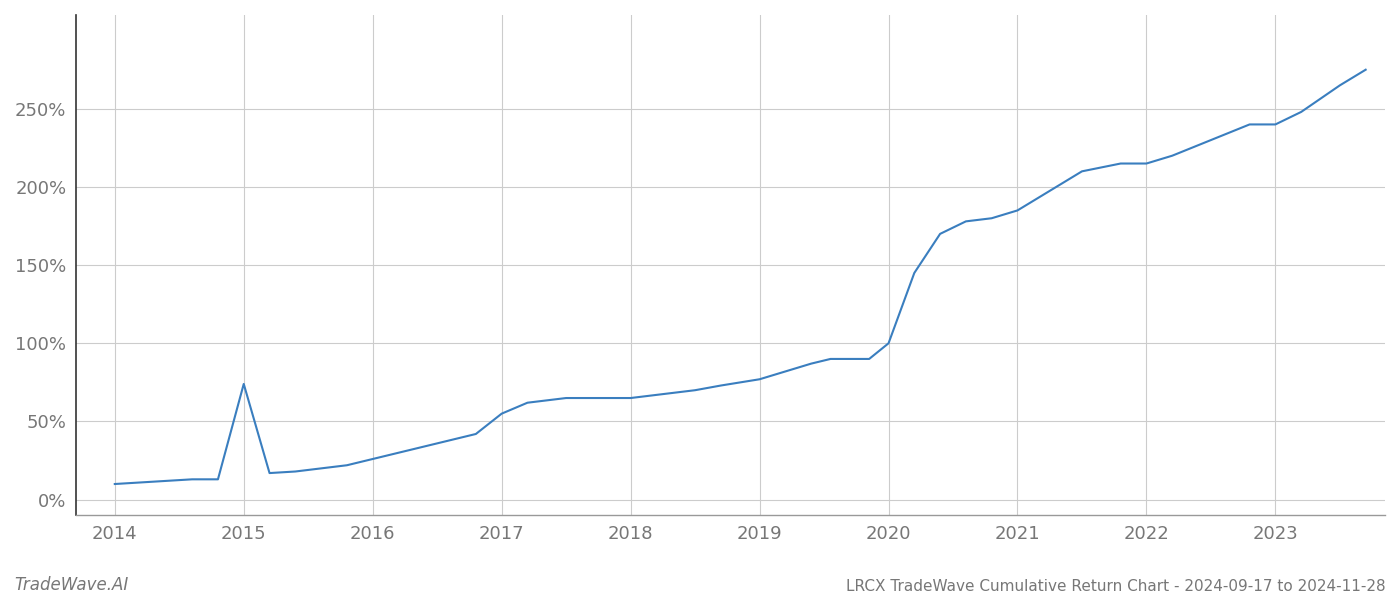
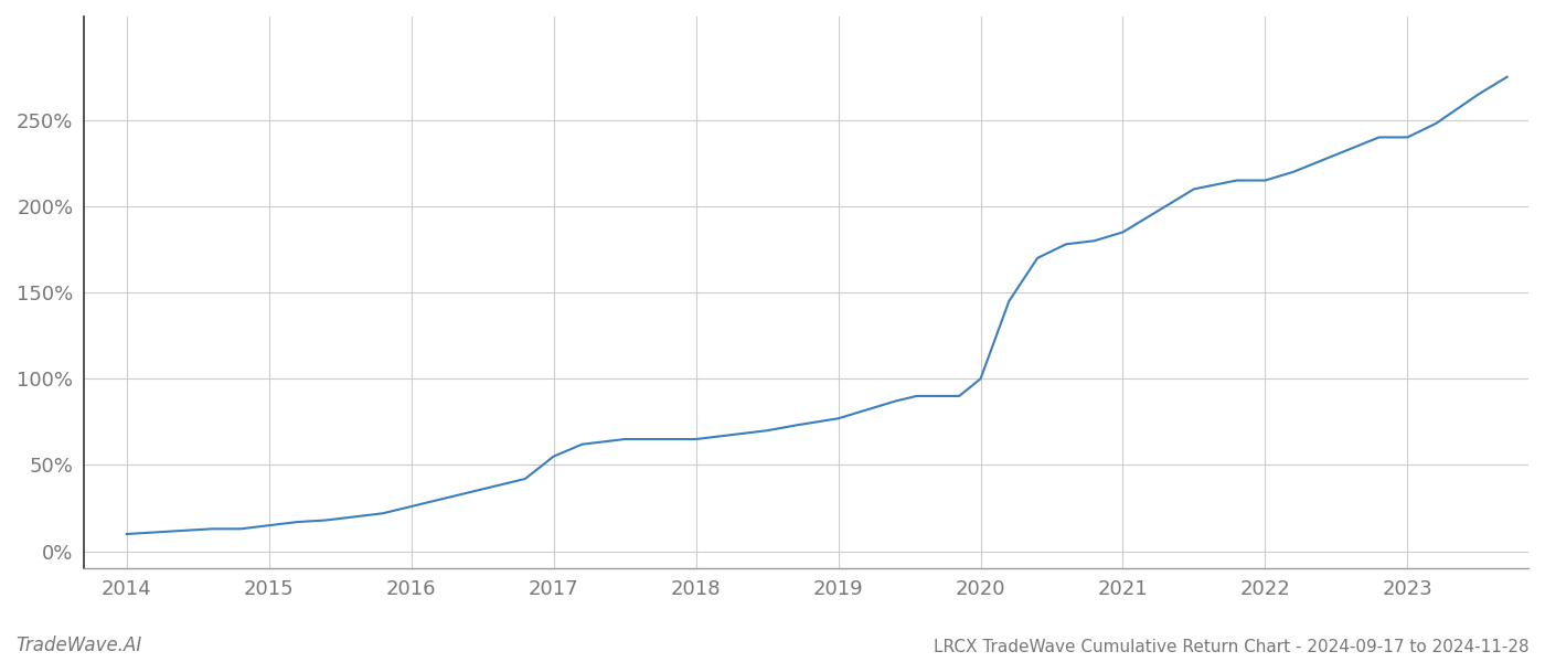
2015: 74% -> 15%
